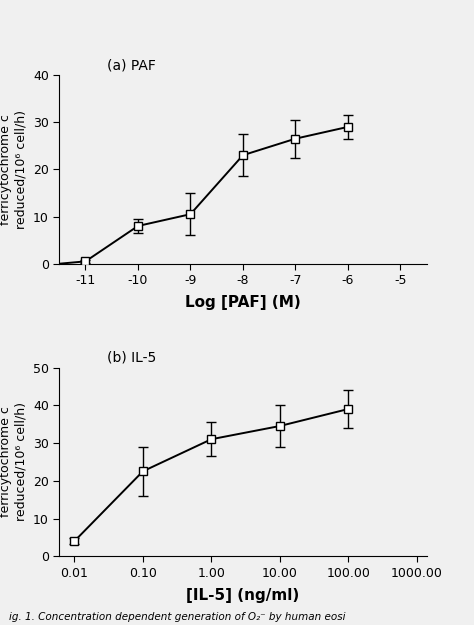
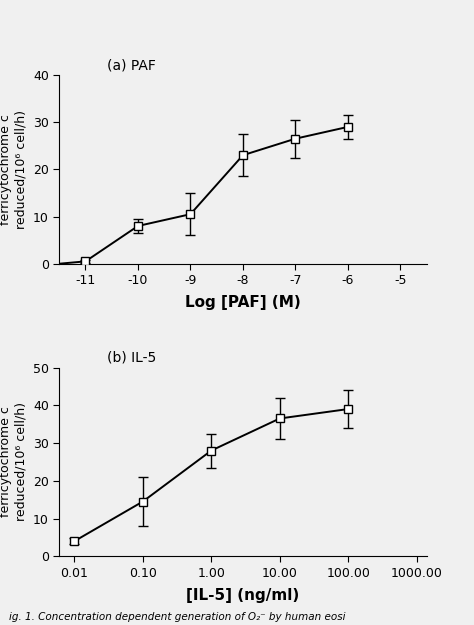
(b) IL-5/0.10: 22.5 -> 14.5
(b) IL-5/1.00: 31.0 -> 28.0
(b) IL-5/10.00: 34.5 -> 36.5
